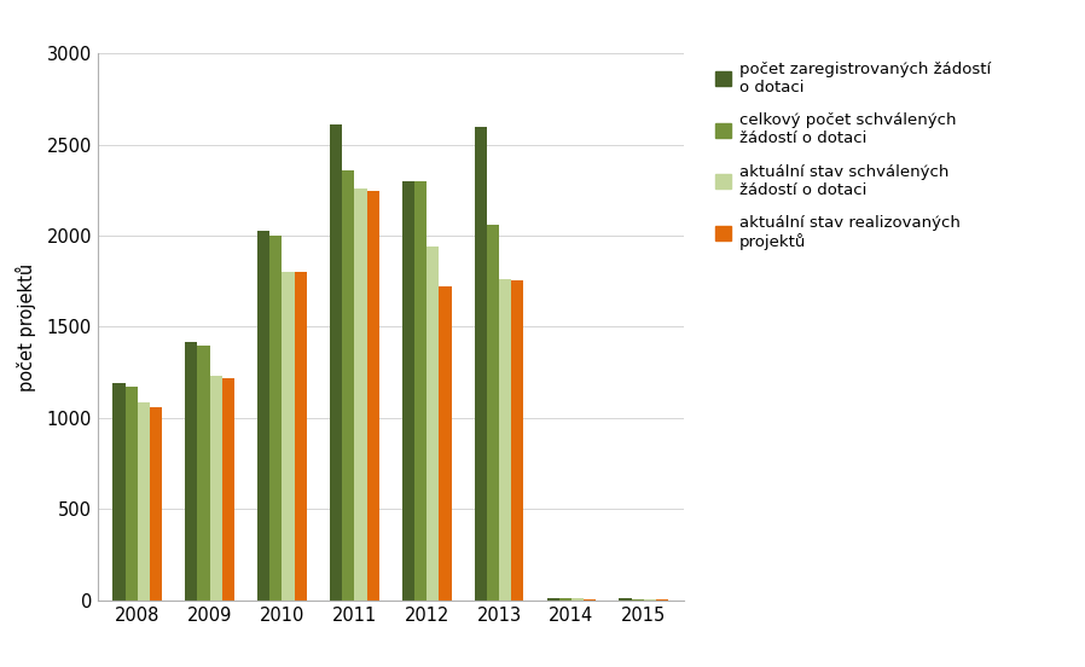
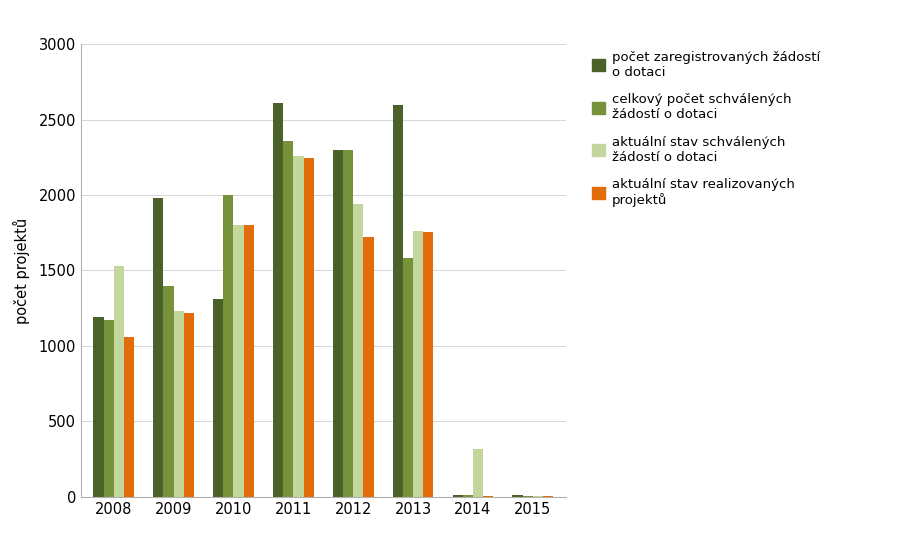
aktuální stav schválených žádostí o dotaci/2008: 1080 -> 1530
počet zaregistrovaných žádostí o dotaci/2009: 1420 -> 1980
počet zaregistrovaných žádostí o dotaci/2010: 2030 -> 1310
celkový počet schválených žádostí o dotaci/2013: 2060 -> 1580
aktuální stav schválených žádostí o dotaci/2014: 10 -> 320
